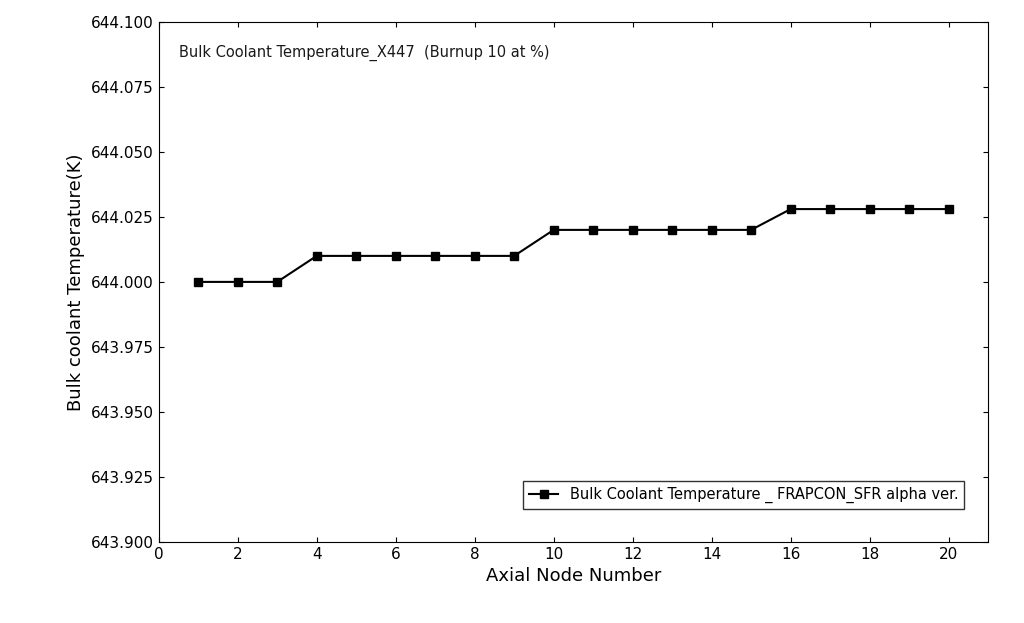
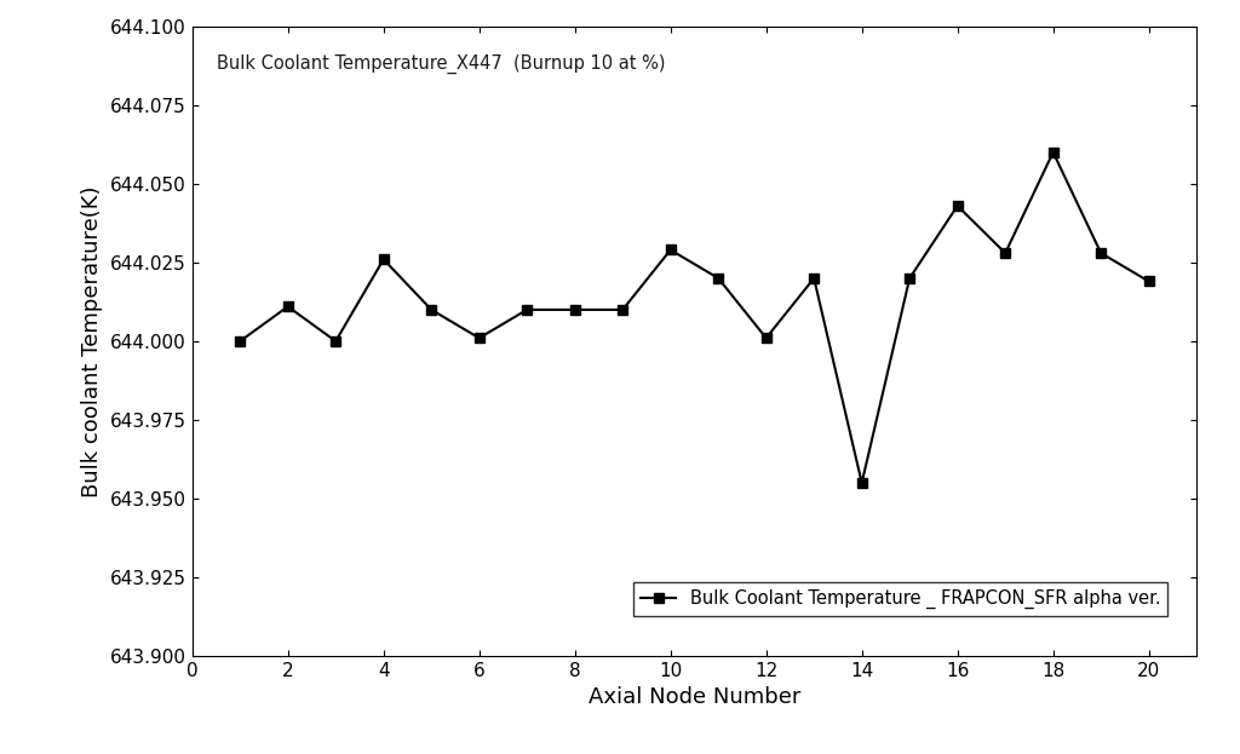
2: 644.000 -> 644.011
4: 644.010 -> 644.026
6: 644.010 -> 644.001
10: 644.020 -> 644.029
12: 644.020 -> 644.001
14: 644.020 -> 643.955
16: 644.028 -> 644.043
18: 644.028 -> 644.060
20: 644.028 -> 644.019
